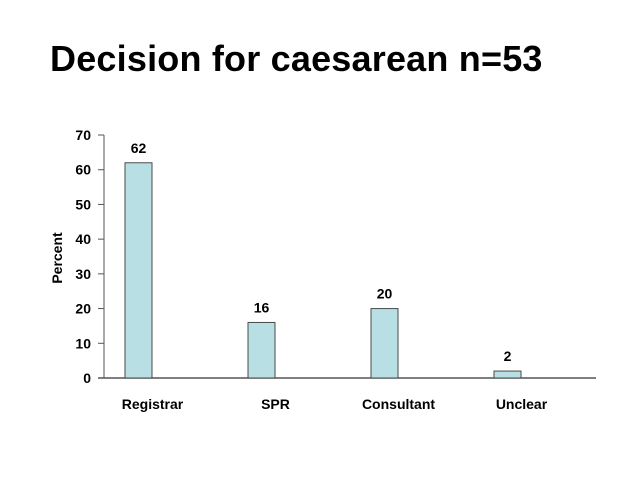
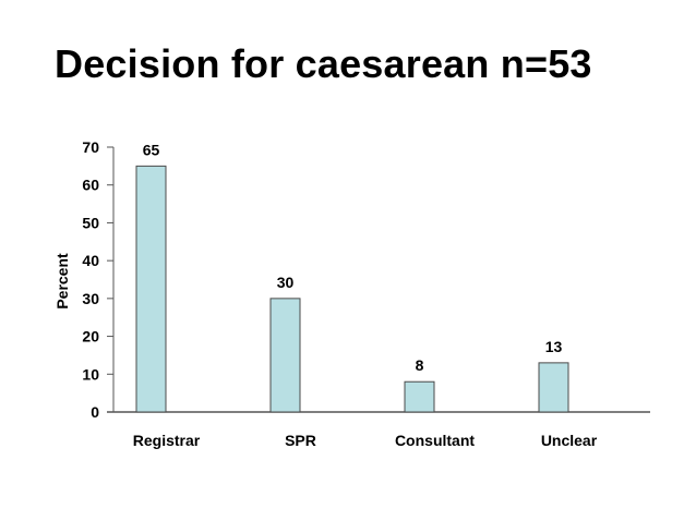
Registrar: 62 -> 65
SPR: 16 -> 30
Consultant: 20 -> 8
Unclear: 2 -> 13
